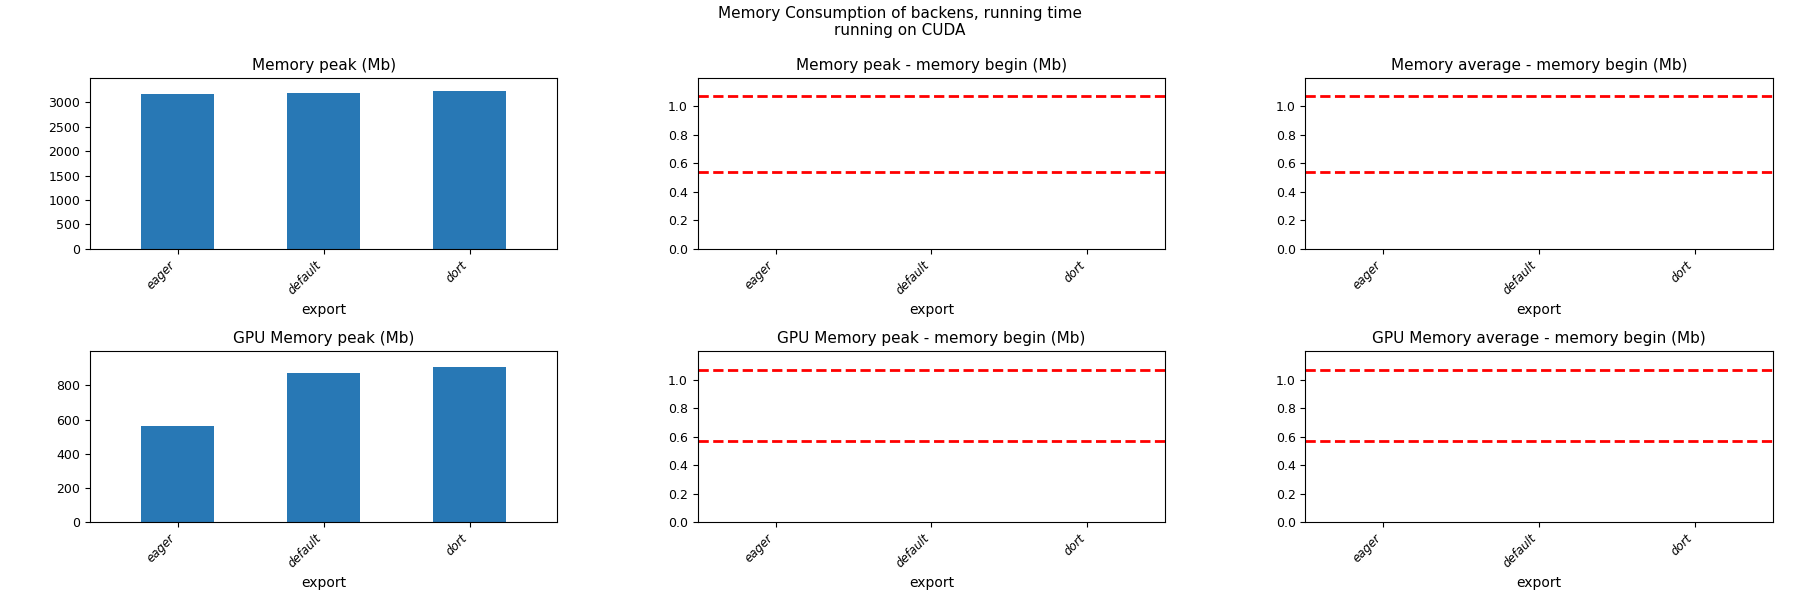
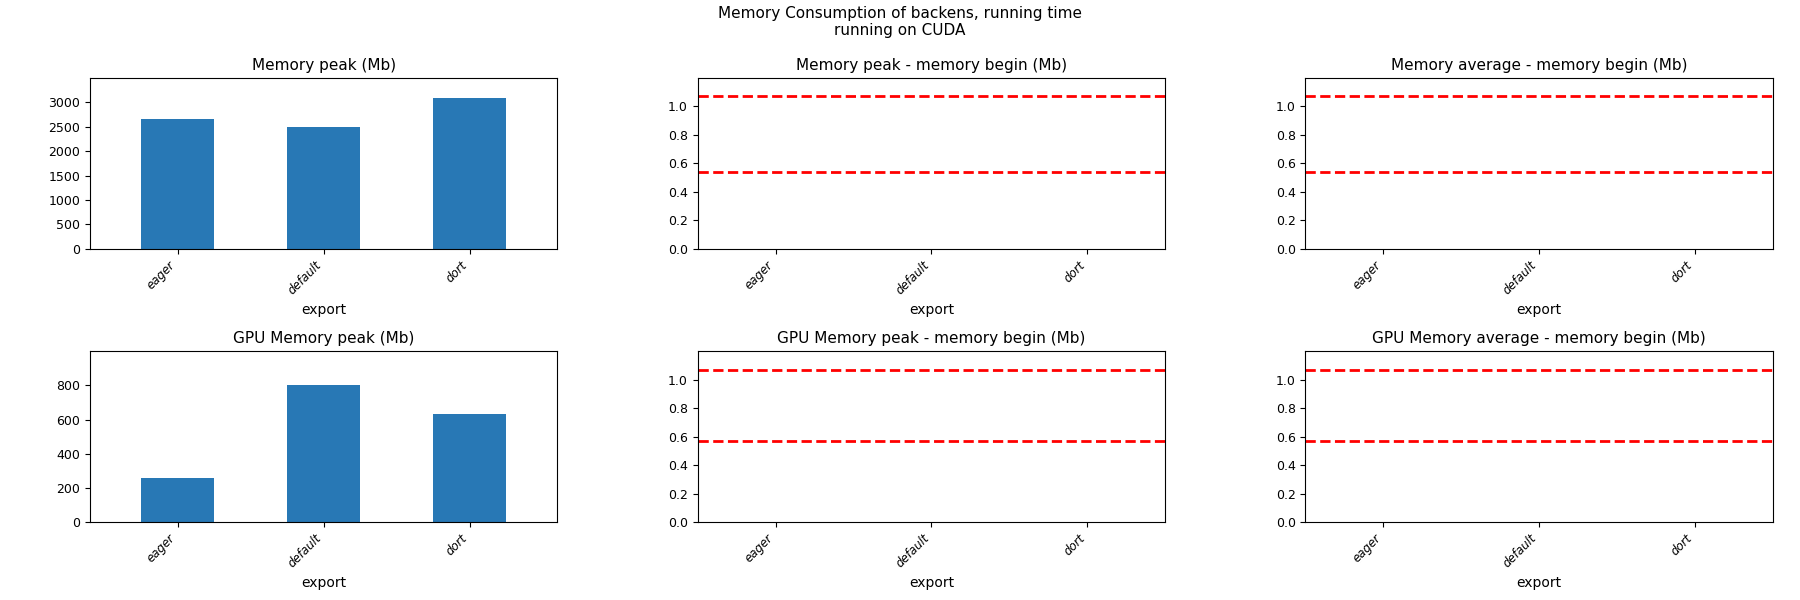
Memory peak (Mb)/eager: 3180 -> 2650
Memory peak (Mb)/default: 3190 -> 2500
Memory peak (Mb)/dort: 3230 -> 3100
GPU Memory peak (Mb)/eager: 560 -> 260
GPU Memory peak (Mb)/default: 870 -> 800
GPU Memory peak (Mb)/dort: 910 -> 630
